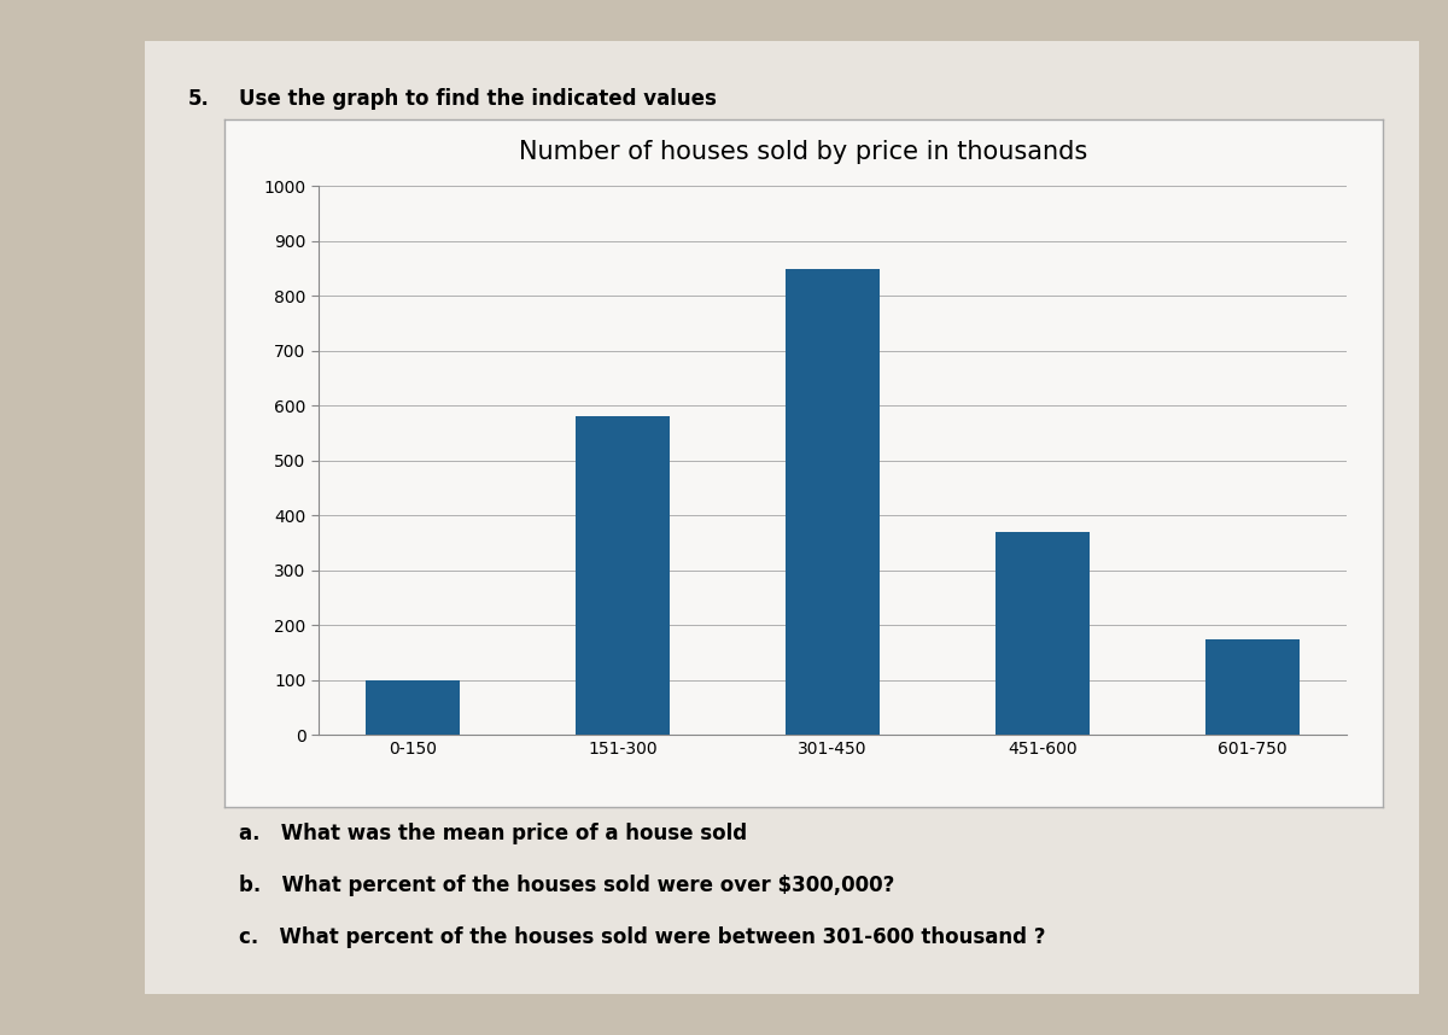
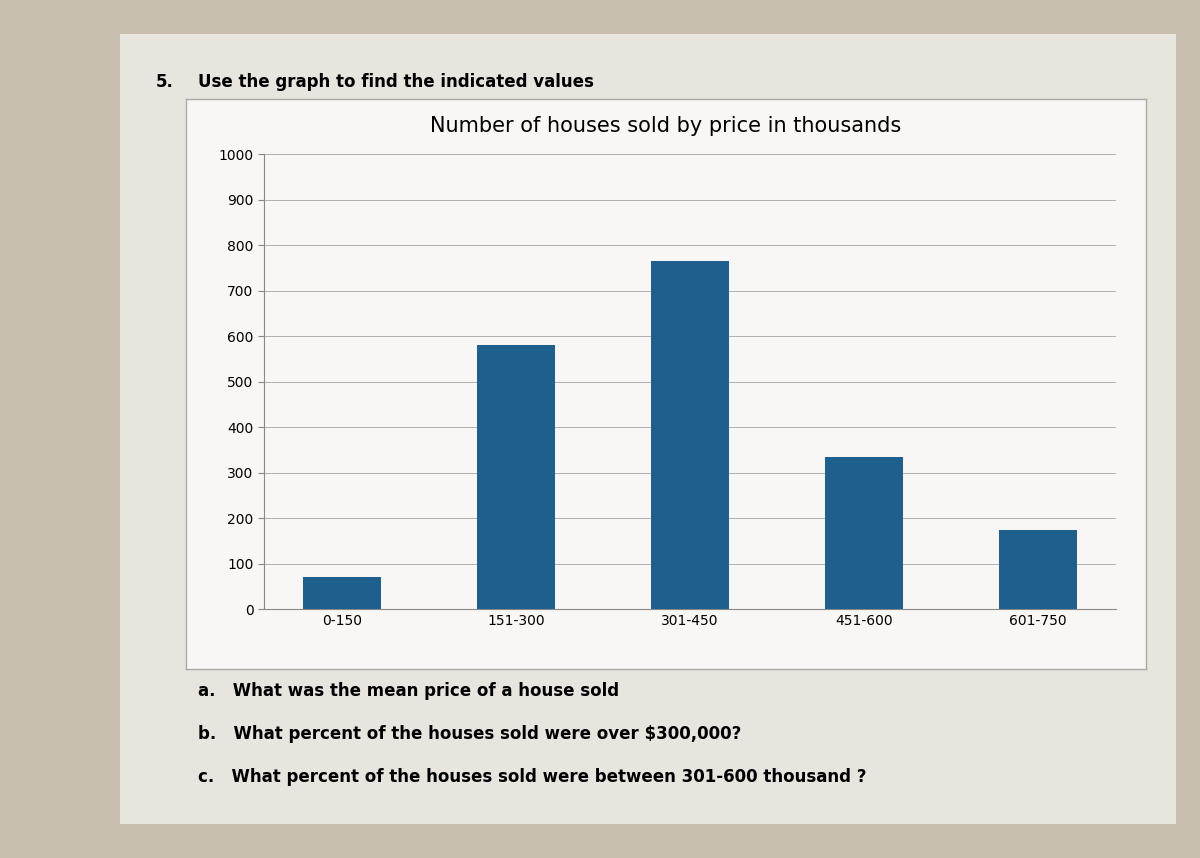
0-150: 100 -> 70
301-450: 850 -> 765
451-600: 370 -> 335
